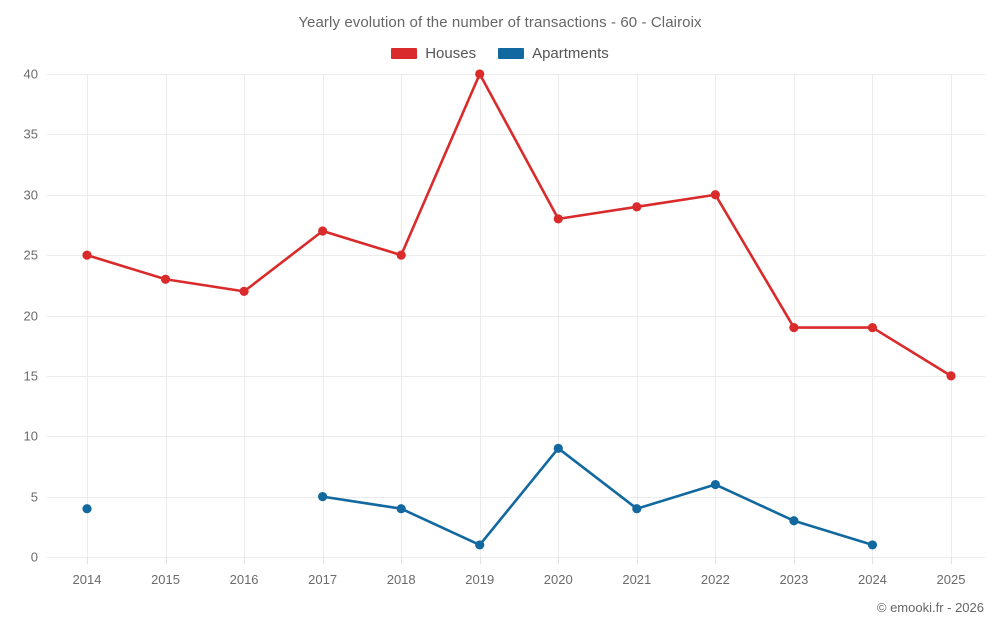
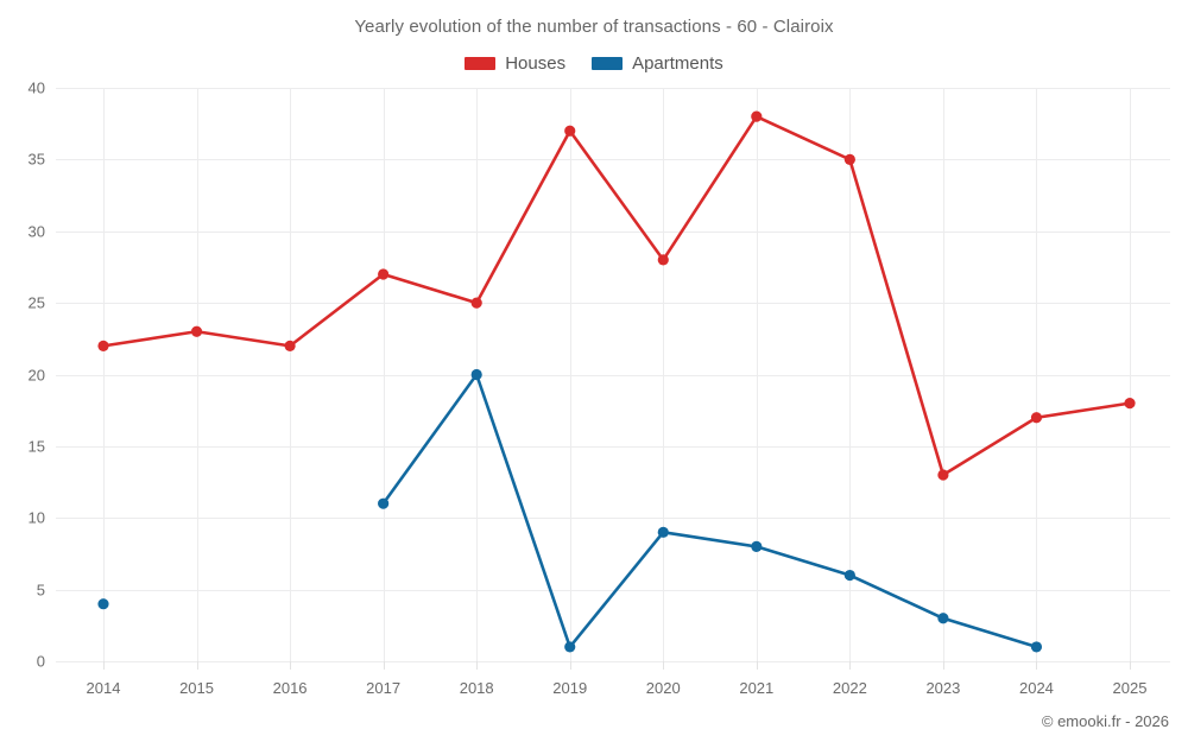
Houses/2014: 25 -> 22
Apartments/2017: 5 -> 11
Apartments/2018: 4 -> 20
Houses/2019: 40 -> 37
Houses/2021: 29 -> 38
Apartments/2021: 4 -> 8
Houses/2022: 30 -> 35
Houses/2023: 19 -> 13
Houses/2024: 19 -> 17
Houses/2025: 15 -> 18
